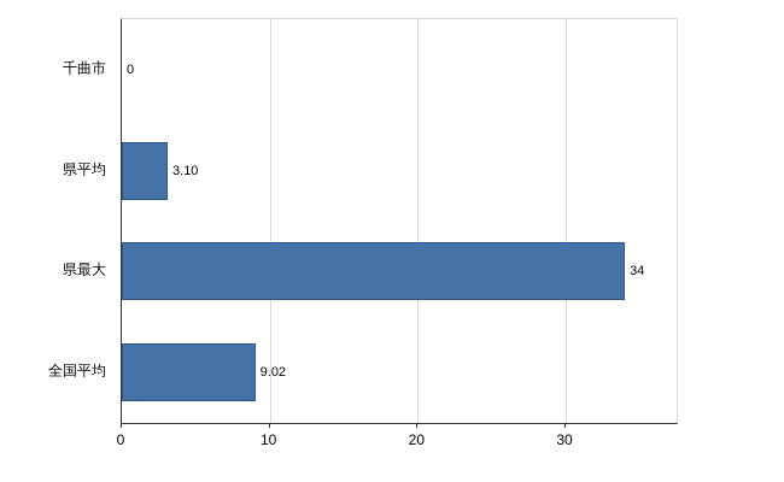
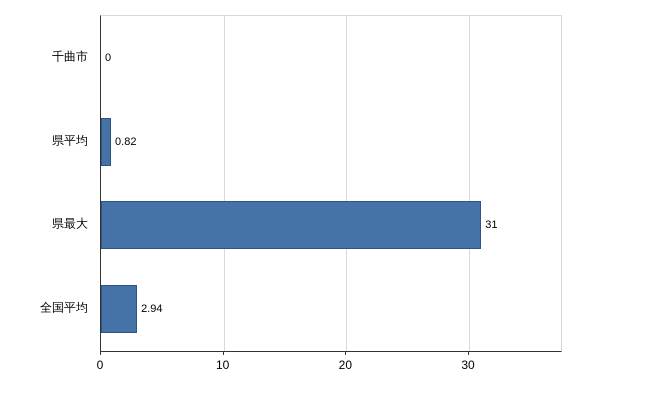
県平均: 3.10 -> 0.82
県最大: 34 -> 31
全国平均: 9.02 -> 2.94
